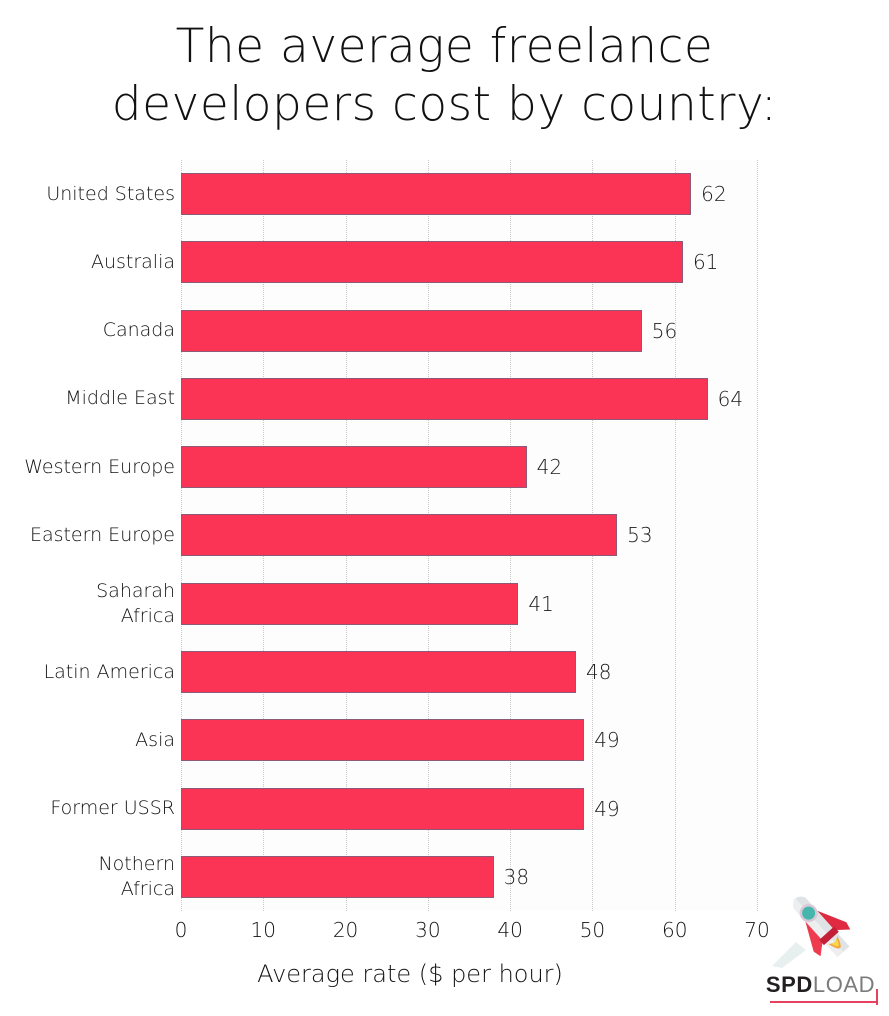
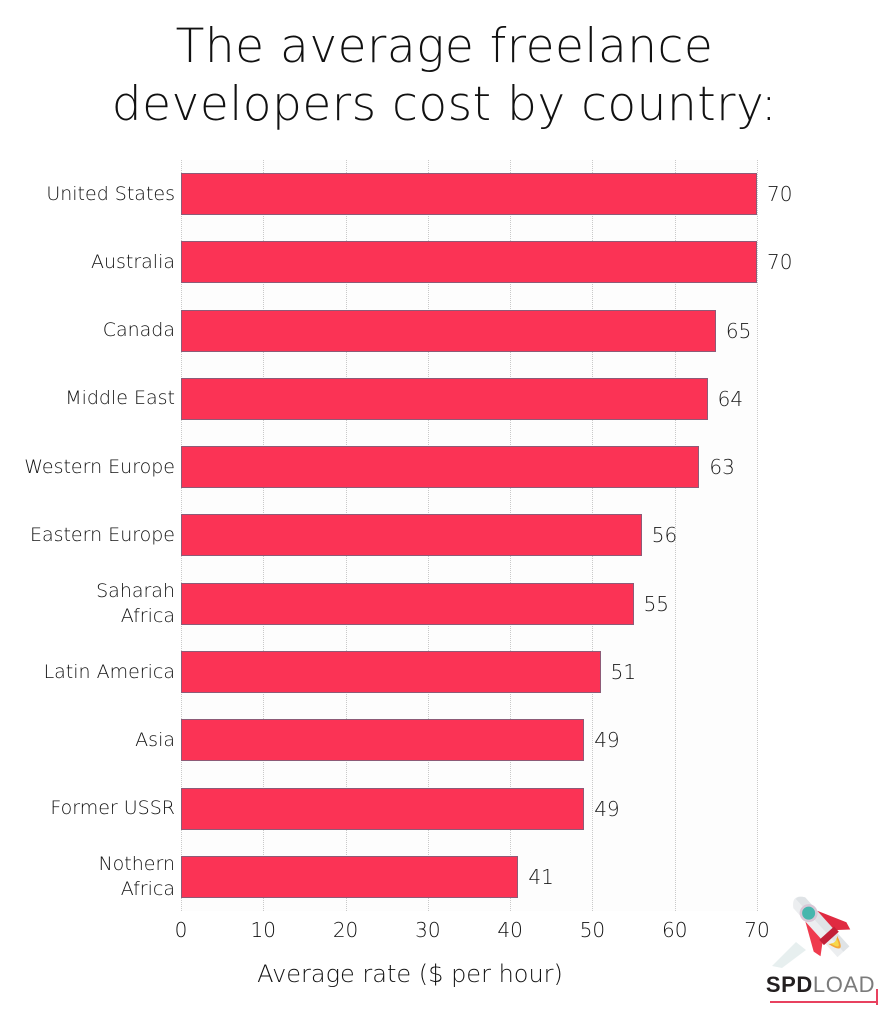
United States: 62 -> 70
Australia: 61 -> 70
Canada: 56 -> 65
Western Europe: 42 -> 63
Eastern Europe: 53 -> 56
Saharah Africa: 41 -> 55
Latin America: 48 -> 51
Nothern Africa: 38 -> 41
